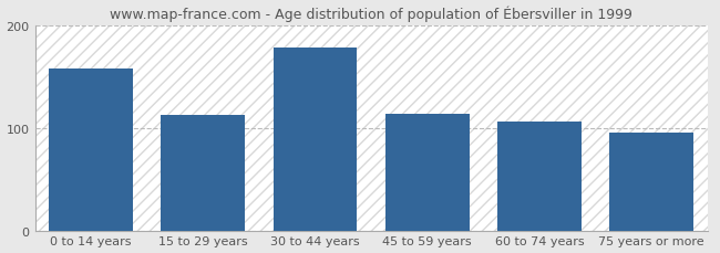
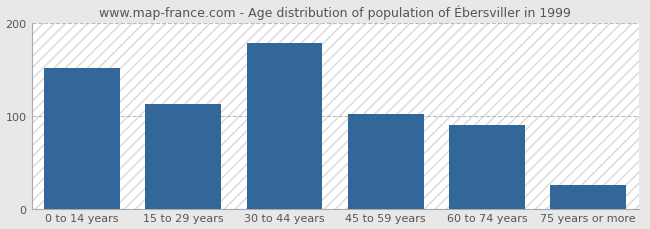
0 to 14 years: 158 -> 152
45 to 59 years: 114 -> 102
60 to 74 years: 106 -> 90
75 years or more: 96 -> 25
